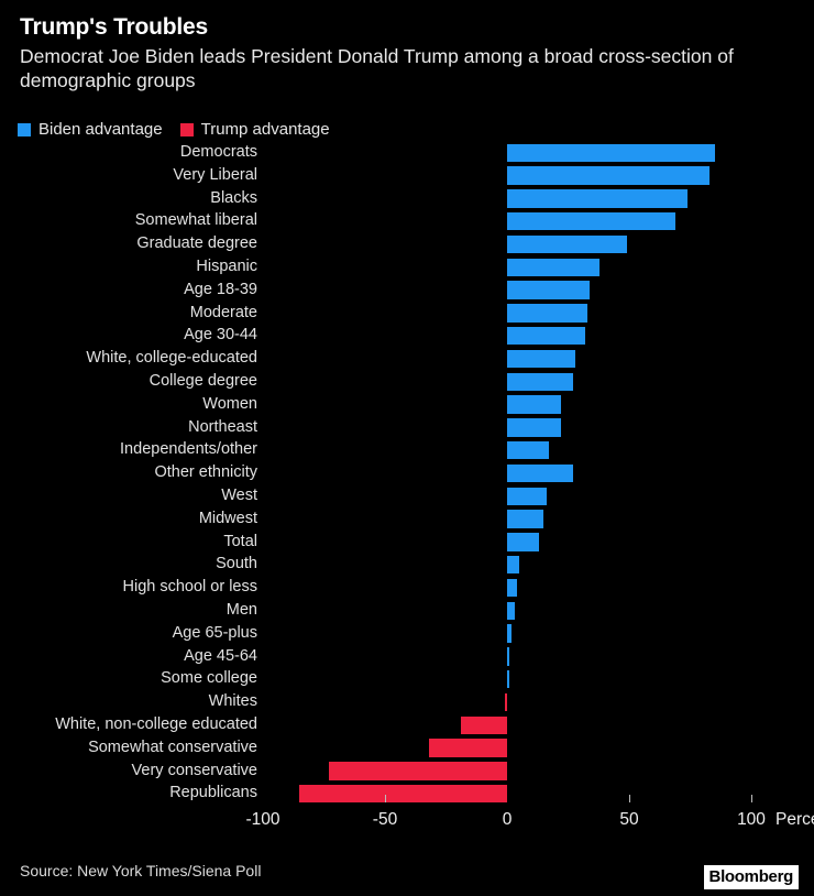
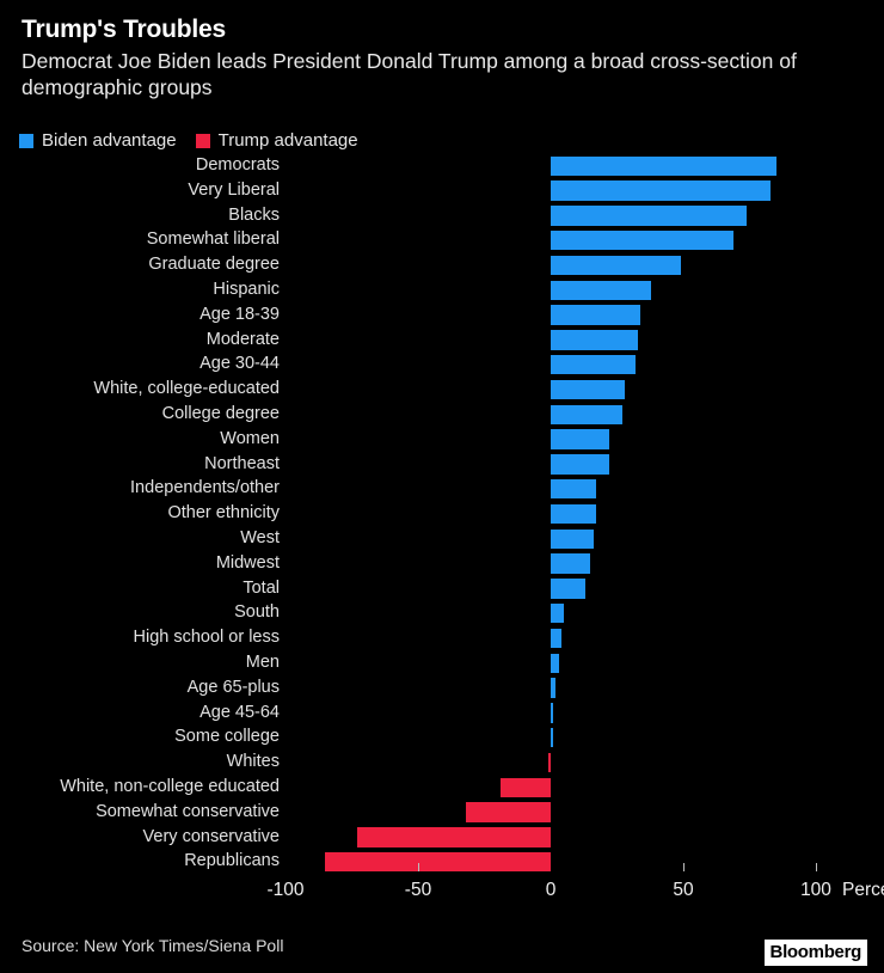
Other ethnicity: 27 -> 17
